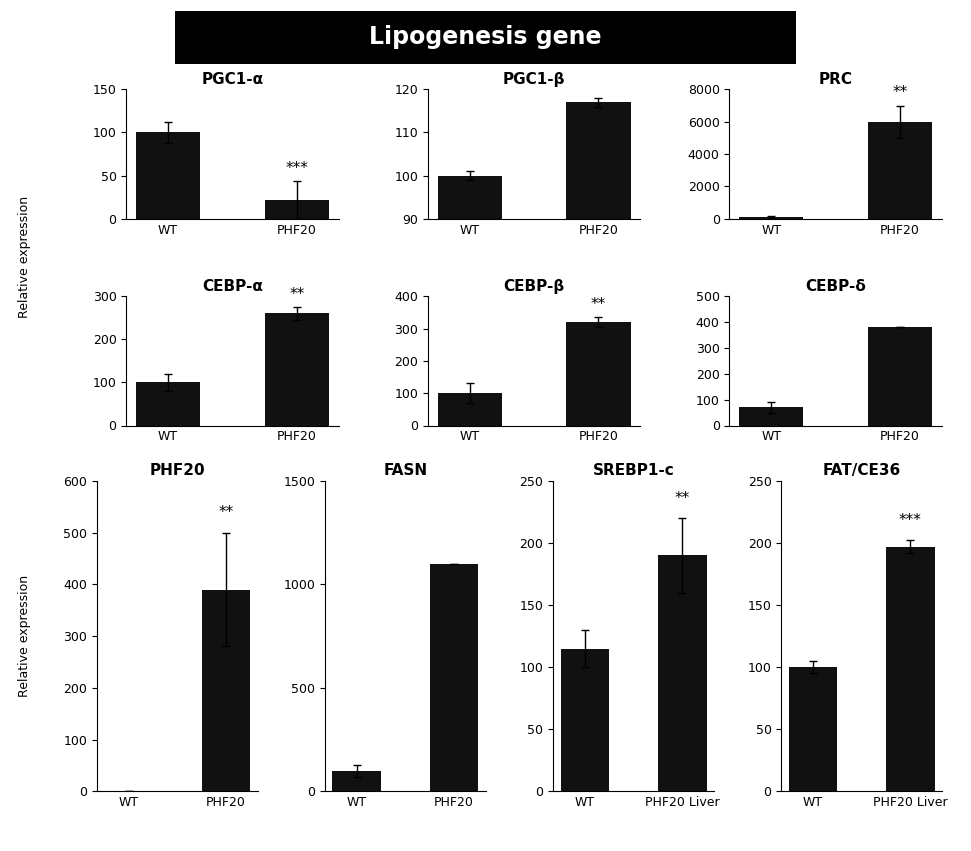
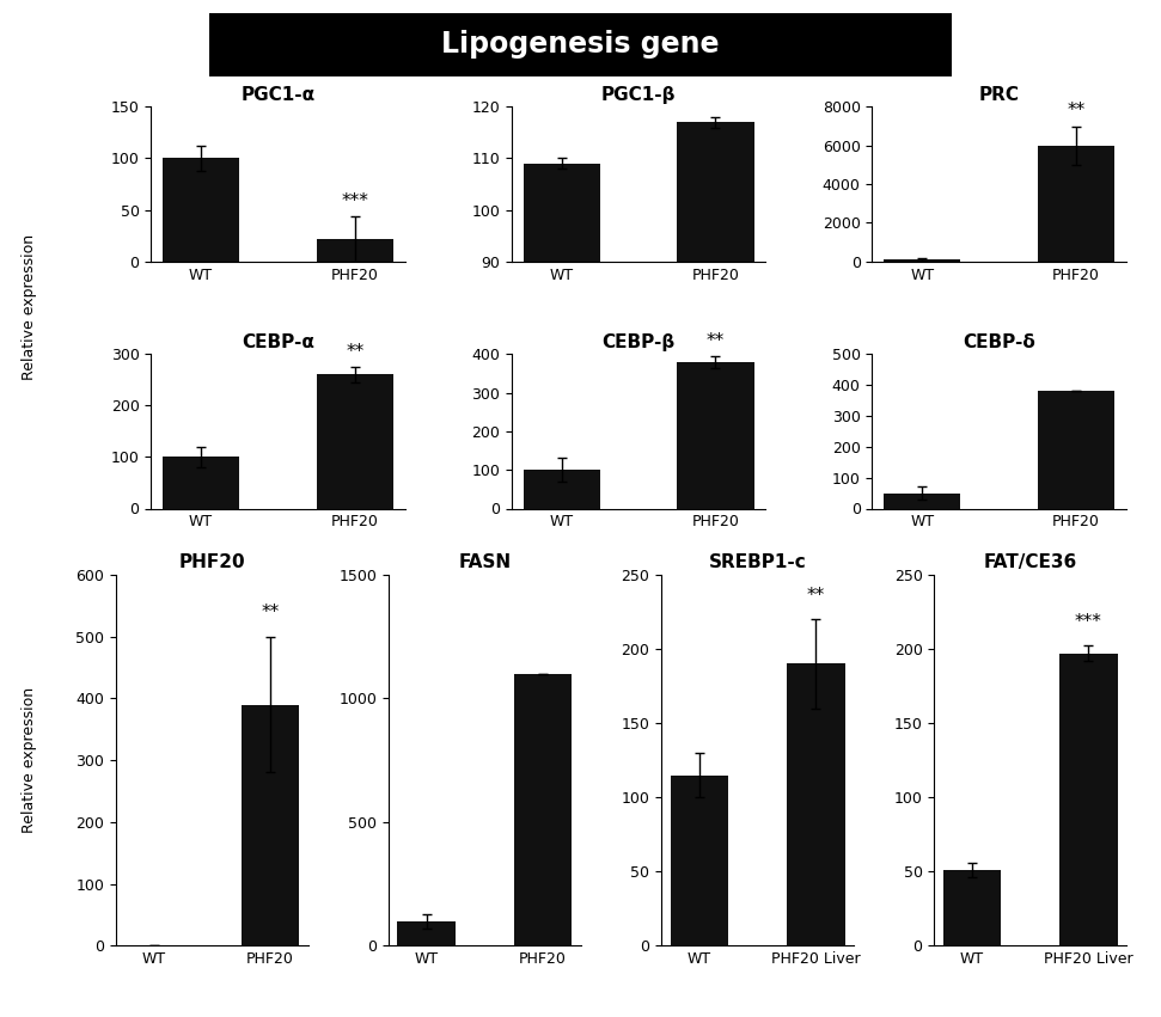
PGC1-β/WT: 100 -> 109
CEBP-β/PHF20: 320 -> 380
CEBP-δ/WT: 70 -> 50
FAT/CE36/WT: 100 -> 51
